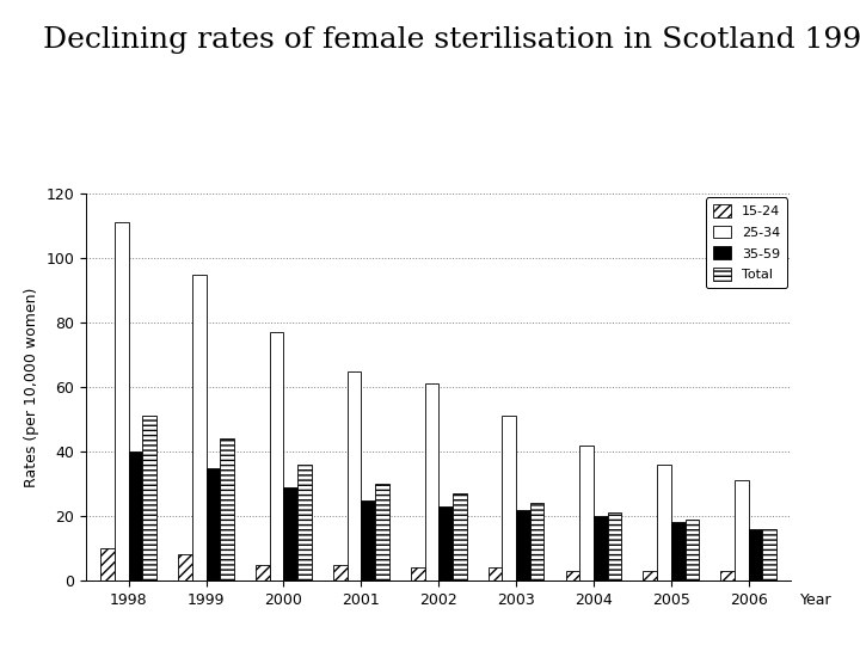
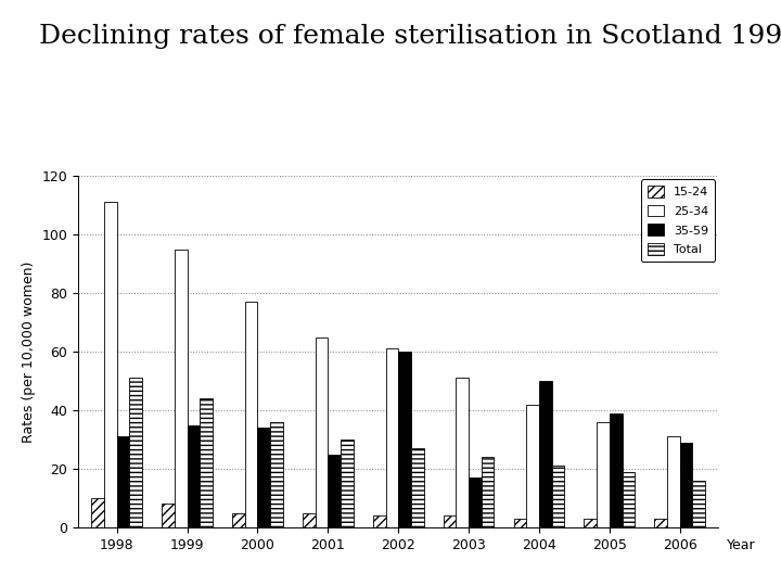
35-59/1998: 40 -> 31
35-59/2000: 29 -> 34
35-59/2002: 23 -> 60
35-59/2003: 22 -> 17
35-59/2004: 20 -> 50
35-59/2005: 18 -> 39
35-59/2006: 16 -> 29
